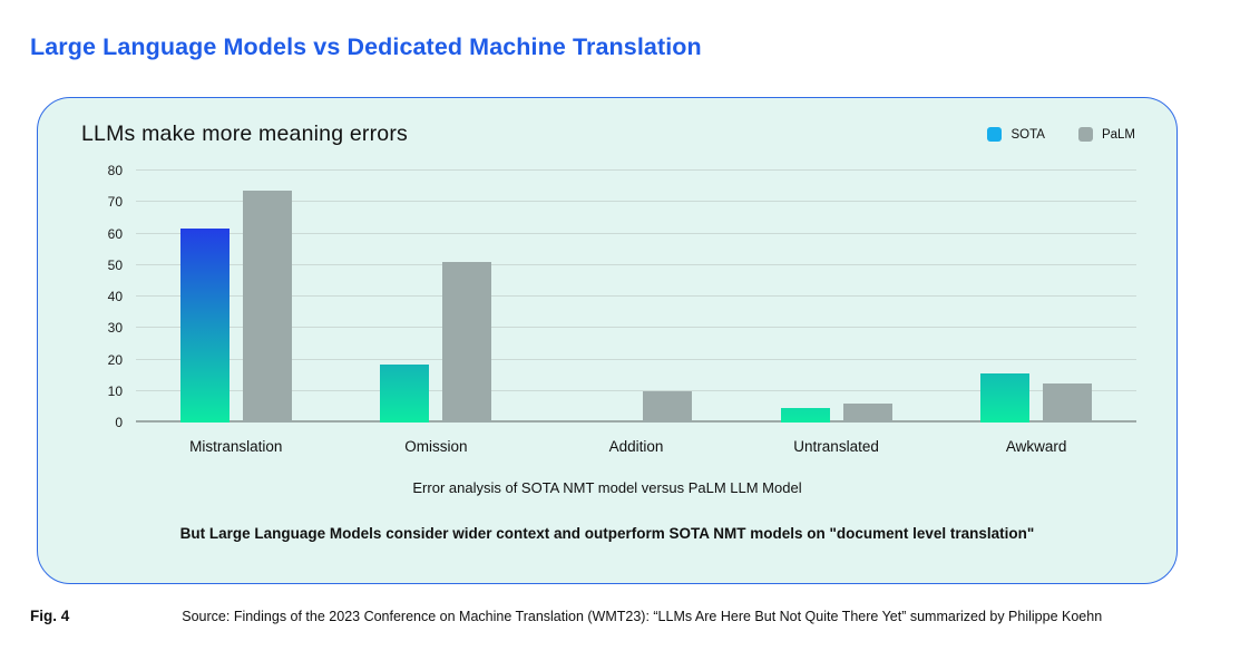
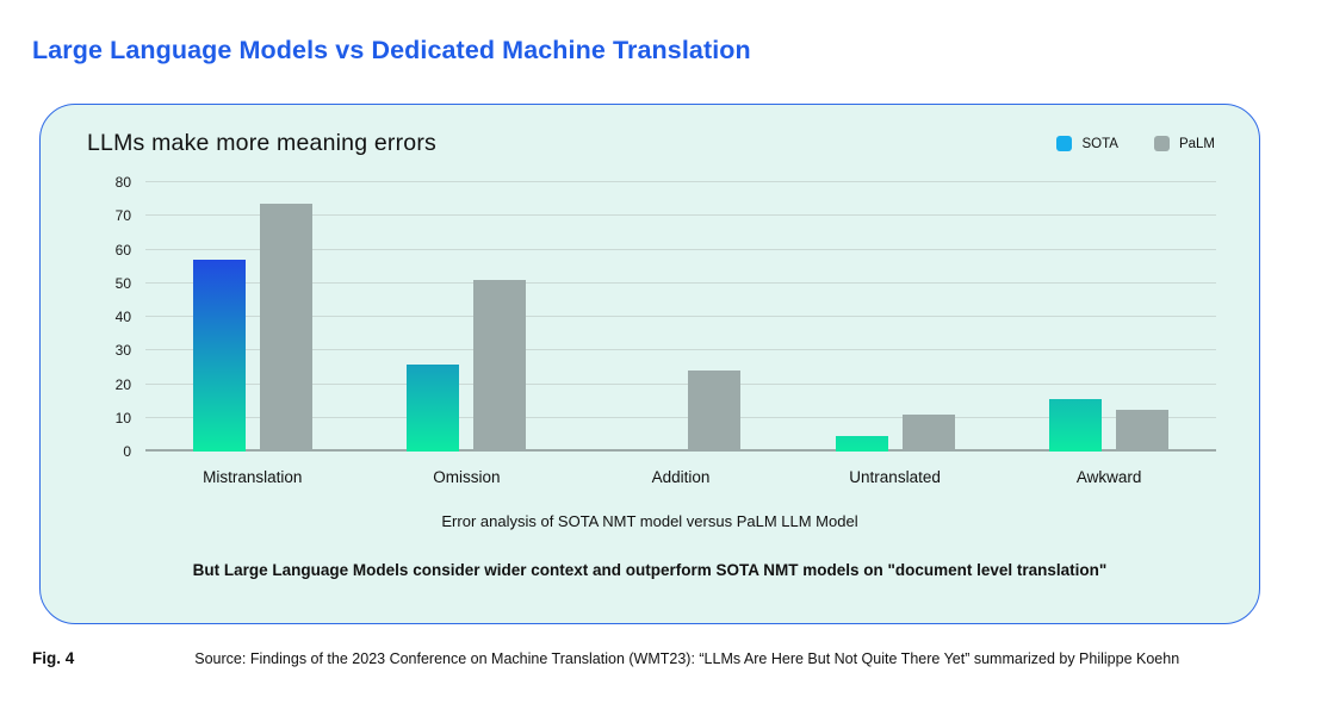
SOTA/Mistranslation: 62 -> 57
SOTA/Omission: 18 -> 26
PaLM/Addition: 10 -> 24
PaLM/Untranslated: 6 -> 11
